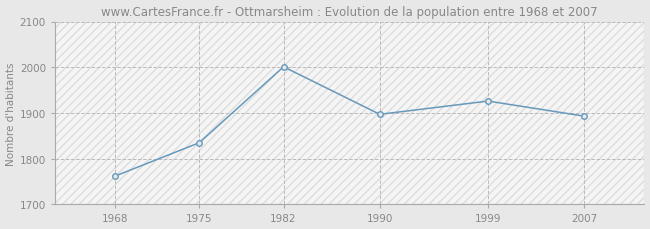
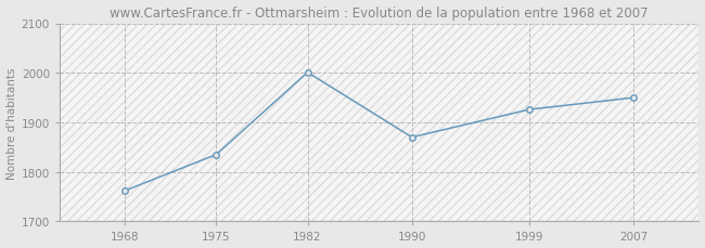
1990: 1897 -> 1870
2007: 1893 -> 1950
